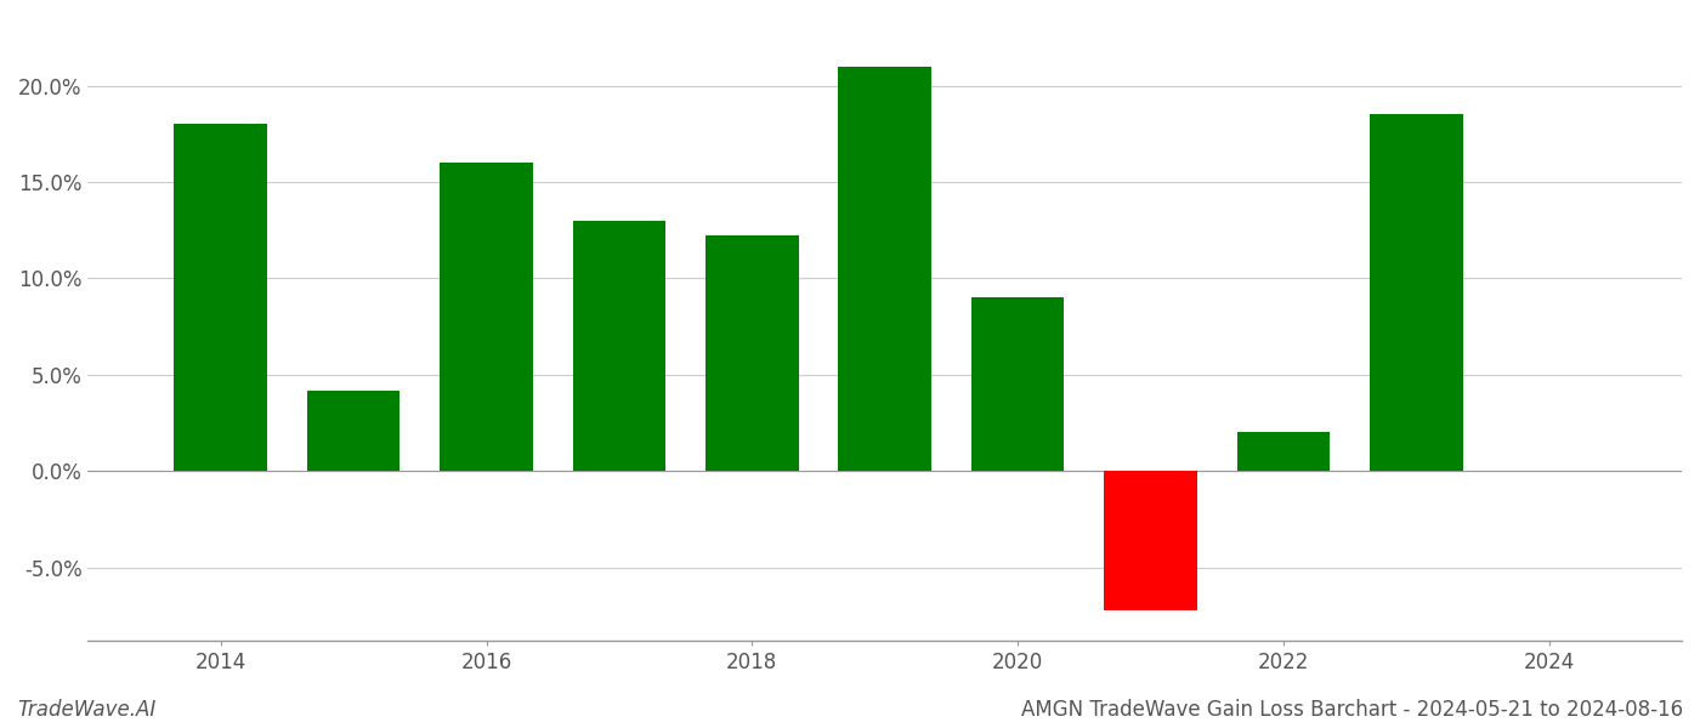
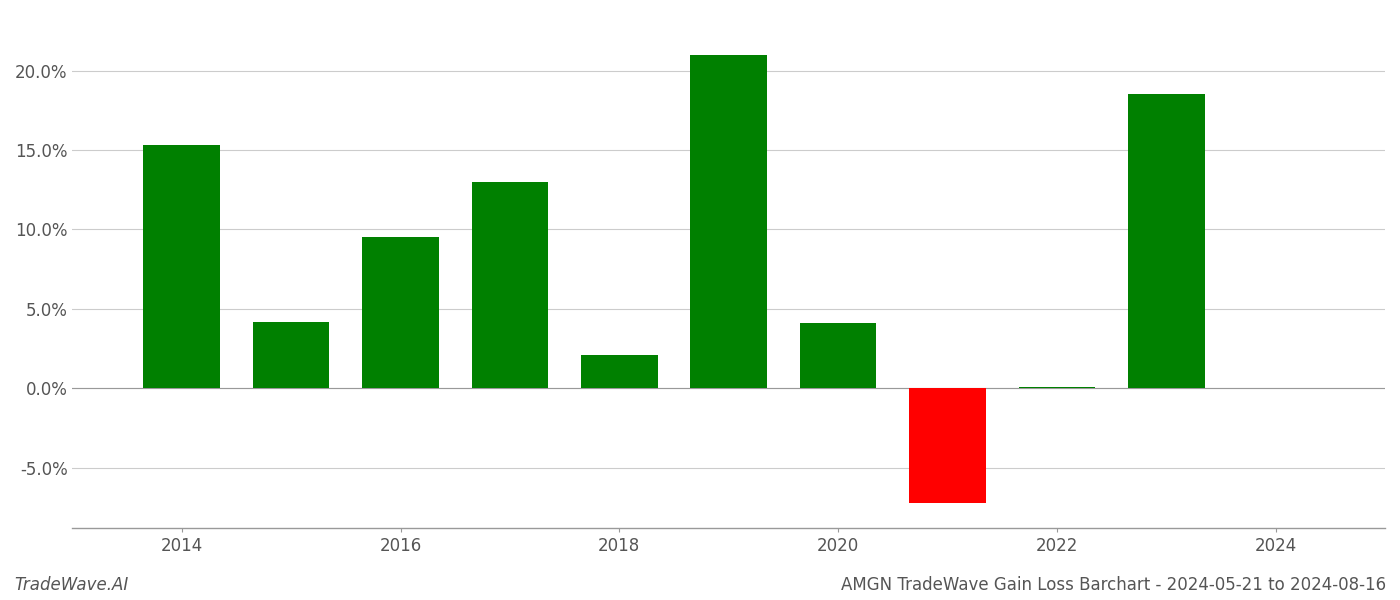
2014: 18.0% -> 15.3%
2016: 16.0% -> 9.5%
2018: 12.2% -> 2.1%
2020: 9.0% -> 4.1%
2022: 2.0% -> 0.1%
